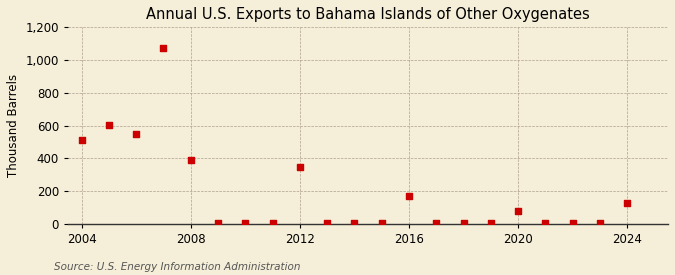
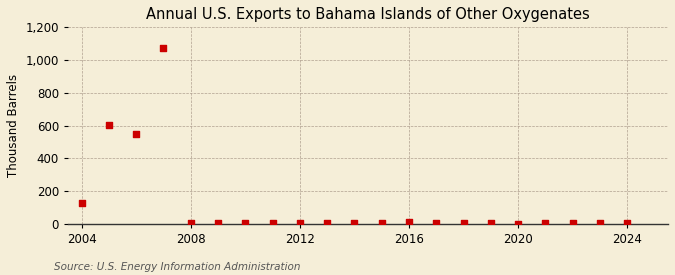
2004: 510 -> 130
2008: 390 -> 0
2012: 350 -> 10
2016: 170 -> 10
2020: 80 -> 0
2024: 130 -> 0
